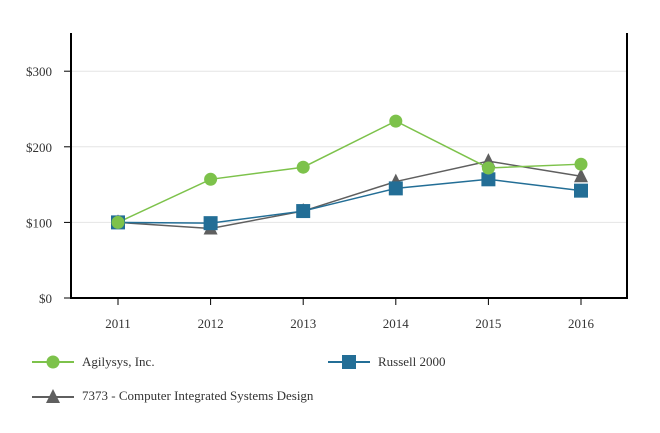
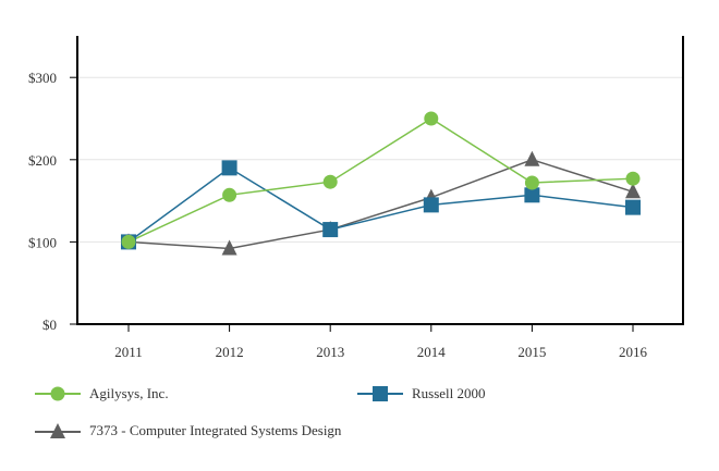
Russell 2000/2012: $100 -> $190
Agilysys, Inc./2014: $230 -> $250
7373 - Computer Integrated Systems Design/2015: $180 -> $200
